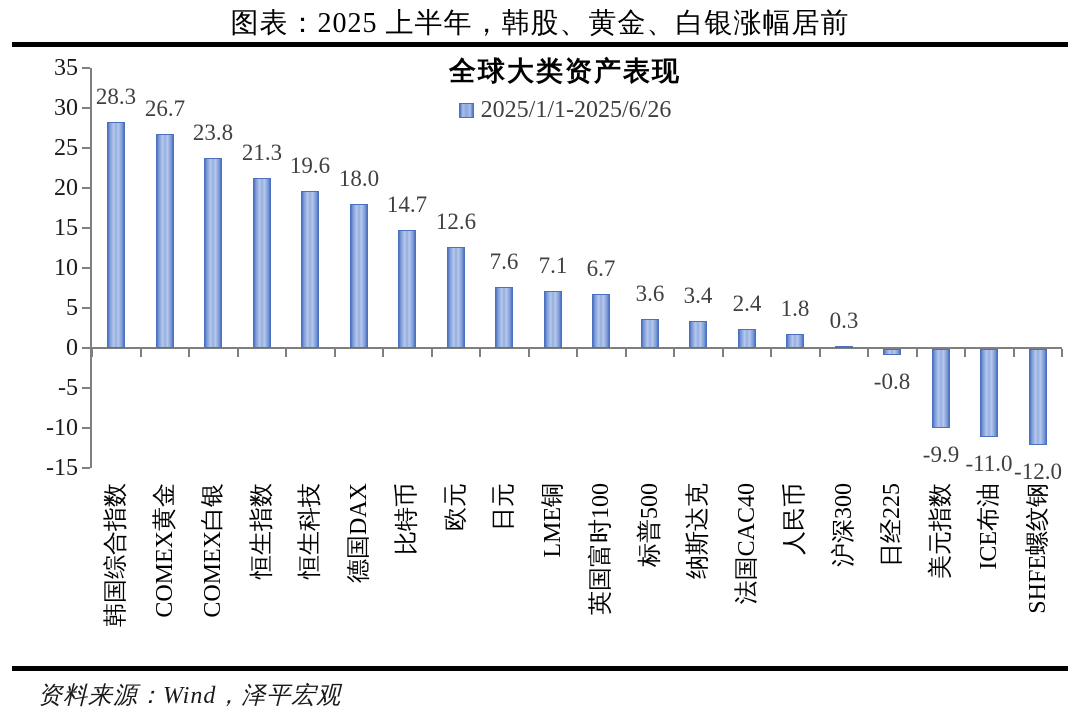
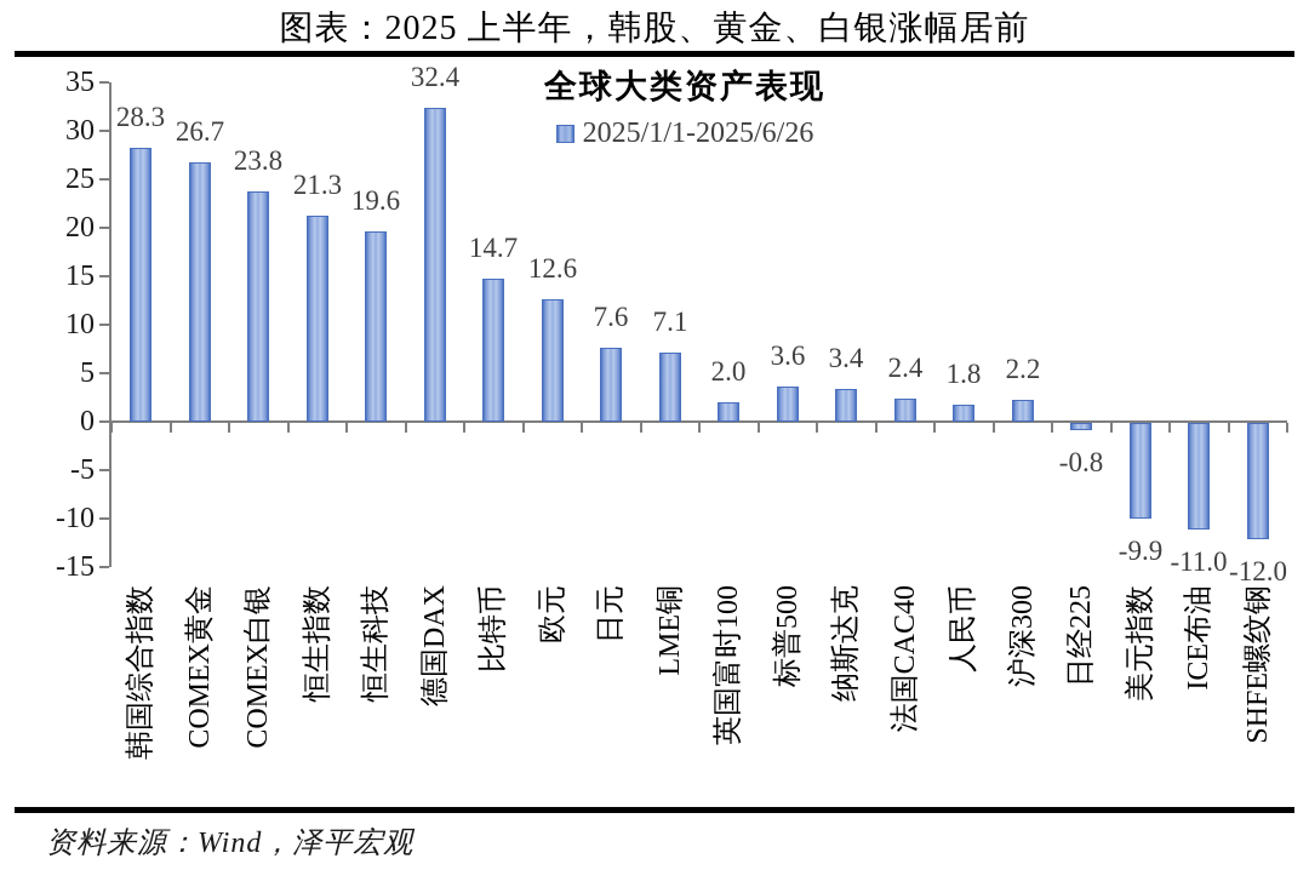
德国DAX: 18.0 -> 32.4
英国富时100: 6.7 -> 2.0
沪深300: 0.3 -> 2.2
